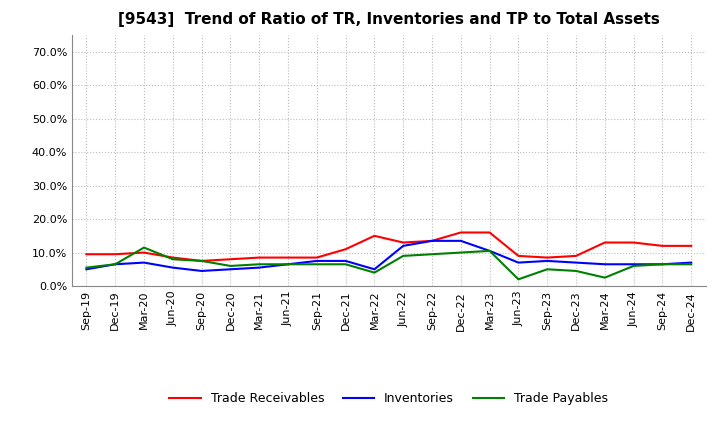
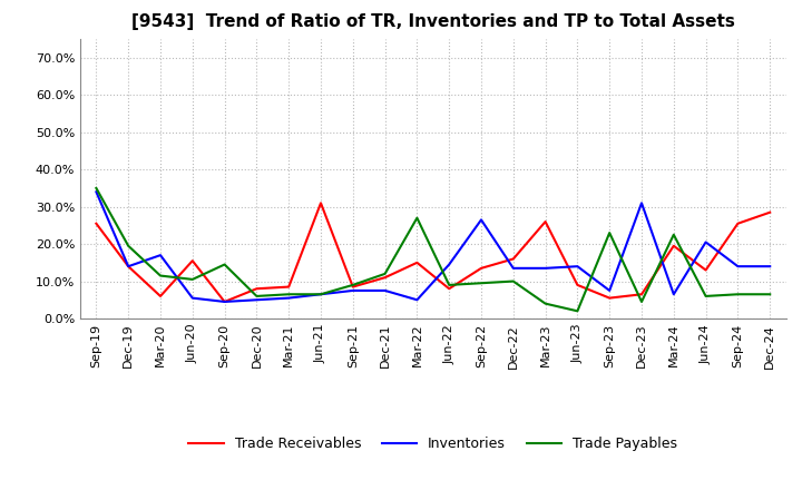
Trade Receivables/Sep-19: 9.5% -> 25.5%
Inventories/Sep-19: 5.0% -> 34.0%
Trade Payables/Sep-19: 5.5% -> 35.0%
Trade Receivables/Dec-19: 9.5% -> 14.0%
Inventories/Dec-19: 6.5% -> 14.0%
Trade Payables/Dec-19: 6.5% -> 19.5%
Trade Receivables/Mar-20: 10.0% -> 6.0%
Inventories/Mar-20: 7.0% -> 17.0%
Trade Receivables/Jun-20: 8.5% -> 15.5%
Trade Payables/Jun-20: 8.0% -> 10.5%
Trade Receivables/Sep-20: 7.5% -> 4.5%
Trade Payables/Sep-20: 7.5% -> 14.5%
Trade Receivables/Jun-21: 8.5% -> 31.0%
Trade Payables/Sep-21: 6.5% -> 9.0%
Trade Payables/Dec-21: 6.5% -> 12.0%
Trade Payables/Mar-22: 4.0% -> 27.0%
Trade Receivables/Jun-22: 13.0% -> 8.0%
Inventories/Jun-22: 12.0% -> 14.5%
Inventories/Sep-22: 13.5% -> 26.5%
Trade Receivables/Mar-23: 16.0% -> 26.0%
Inventories/Mar-23: 10.5% -> 13.5%
Trade Payables/Mar-23: 10.5% -> 4.0%
Inventories/Jun-23: 7.0% -> 14.0%
Trade Receivables/Sep-23: 8.5% -> 5.5%
Trade Payables/Sep-23: 5.0% -> 23.0%
Trade Receivables/Dec-23: 9.0% -> 6.5%
Inventories/Dec-23: 7.0% -> 31.0%
Trade Receivables/Mar-24: 13.0% -> 19.5%
Trade Payables/Mar-24: 2.5% -> 22.5%
Inventories/Jun-24: 6.5% -> 20.5%
Trade Receivables/Sep-24: 12.0% -> 25.5%
Inventories/Sep-24: 6.5% -> 14.0%
Trade Receivables/Dec-24: 12.0% -> 28.5%
Inventories/Dec-24: 7.0% -> 14.0%
